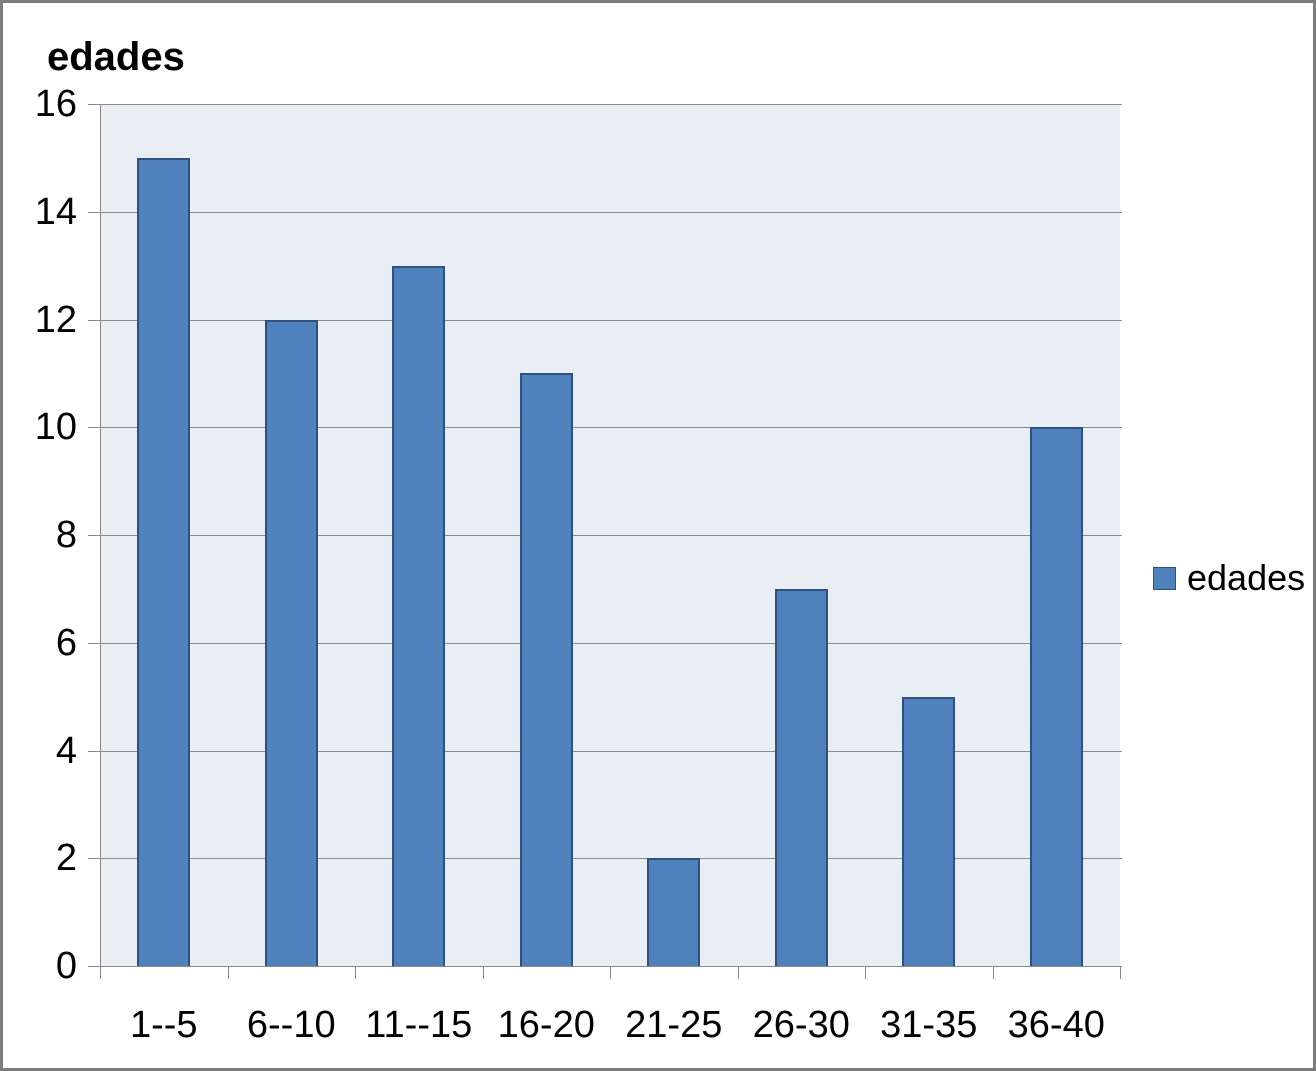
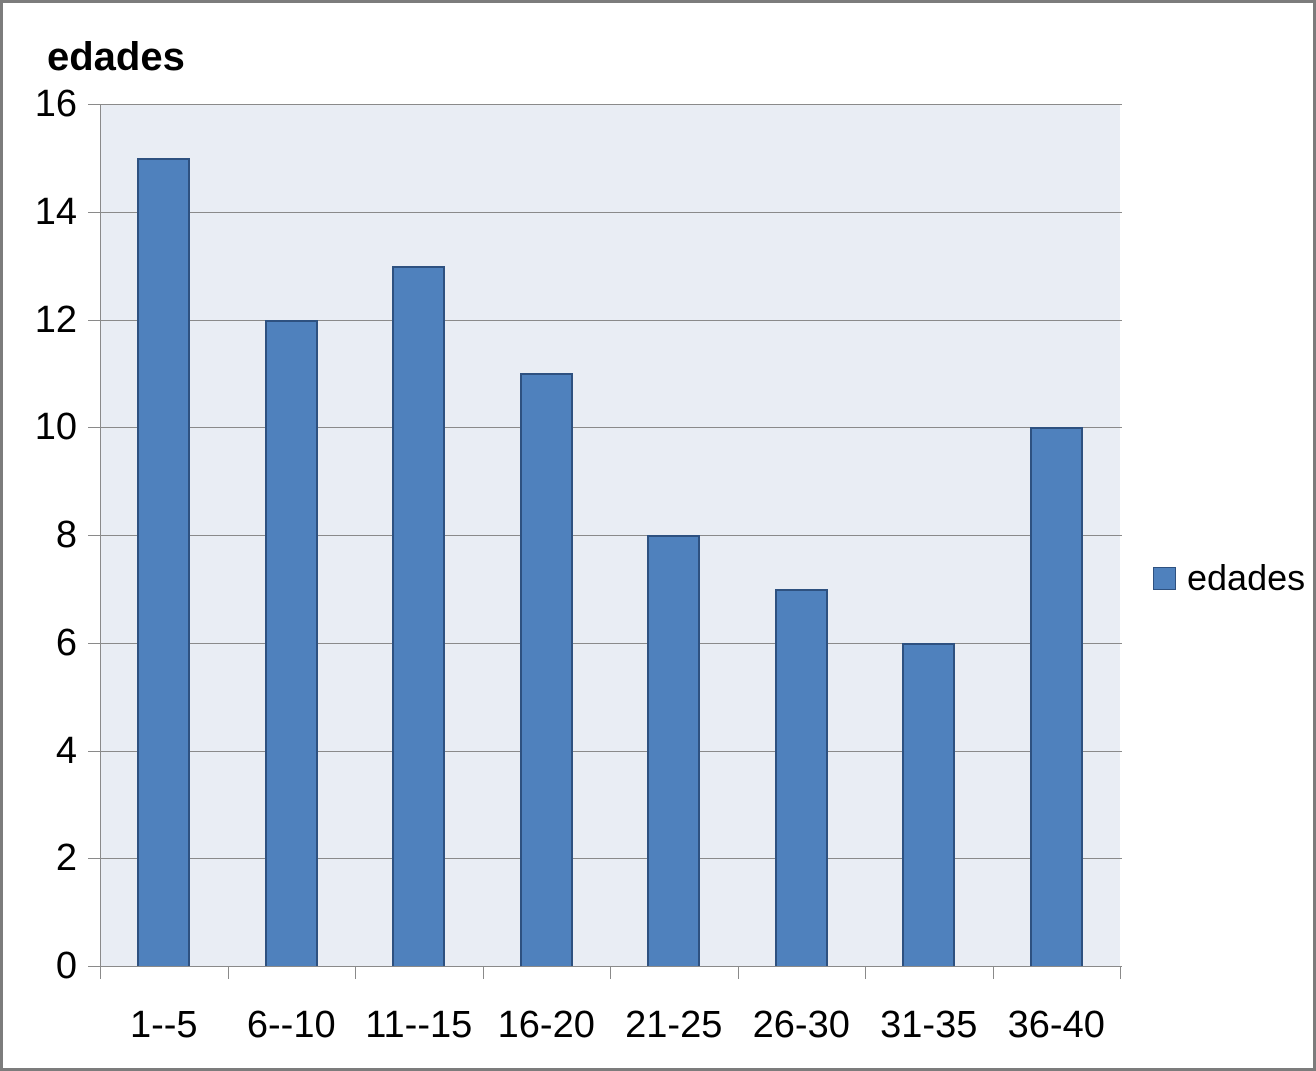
21-25: 2 -> 8
31-35: 5 -> 6
